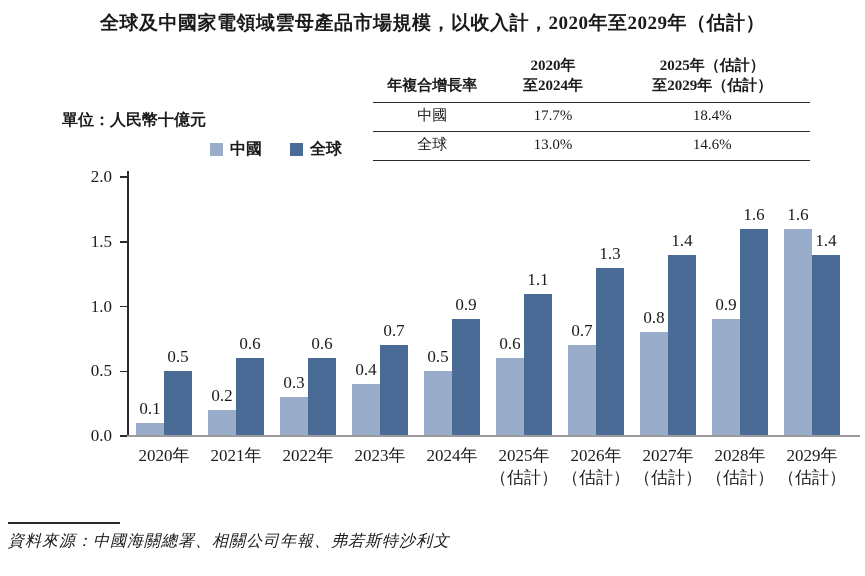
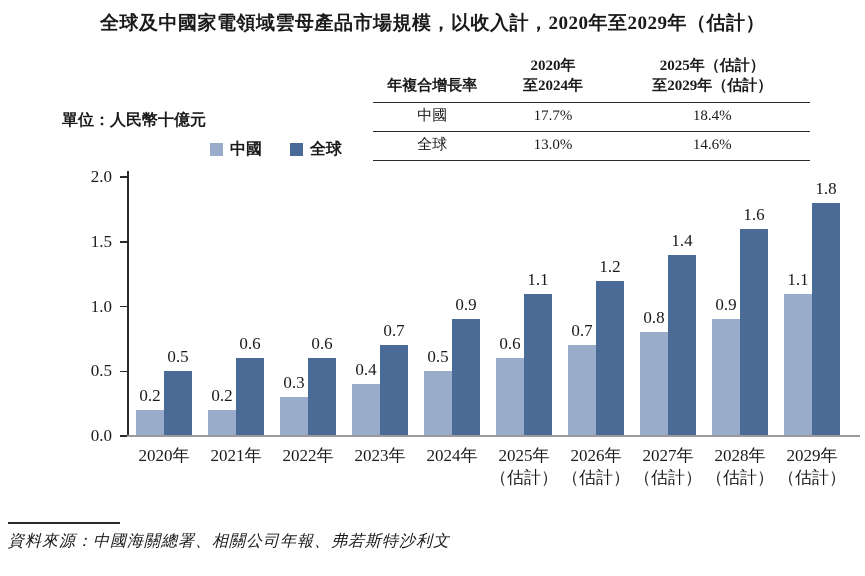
中國/2020年: 0.1 -> 0.2
全球/2026年: 1.3 -> 1.2
中國/2029年: 1.6 -> 1.1
全球/2029年: 1.4 -> 1.8
